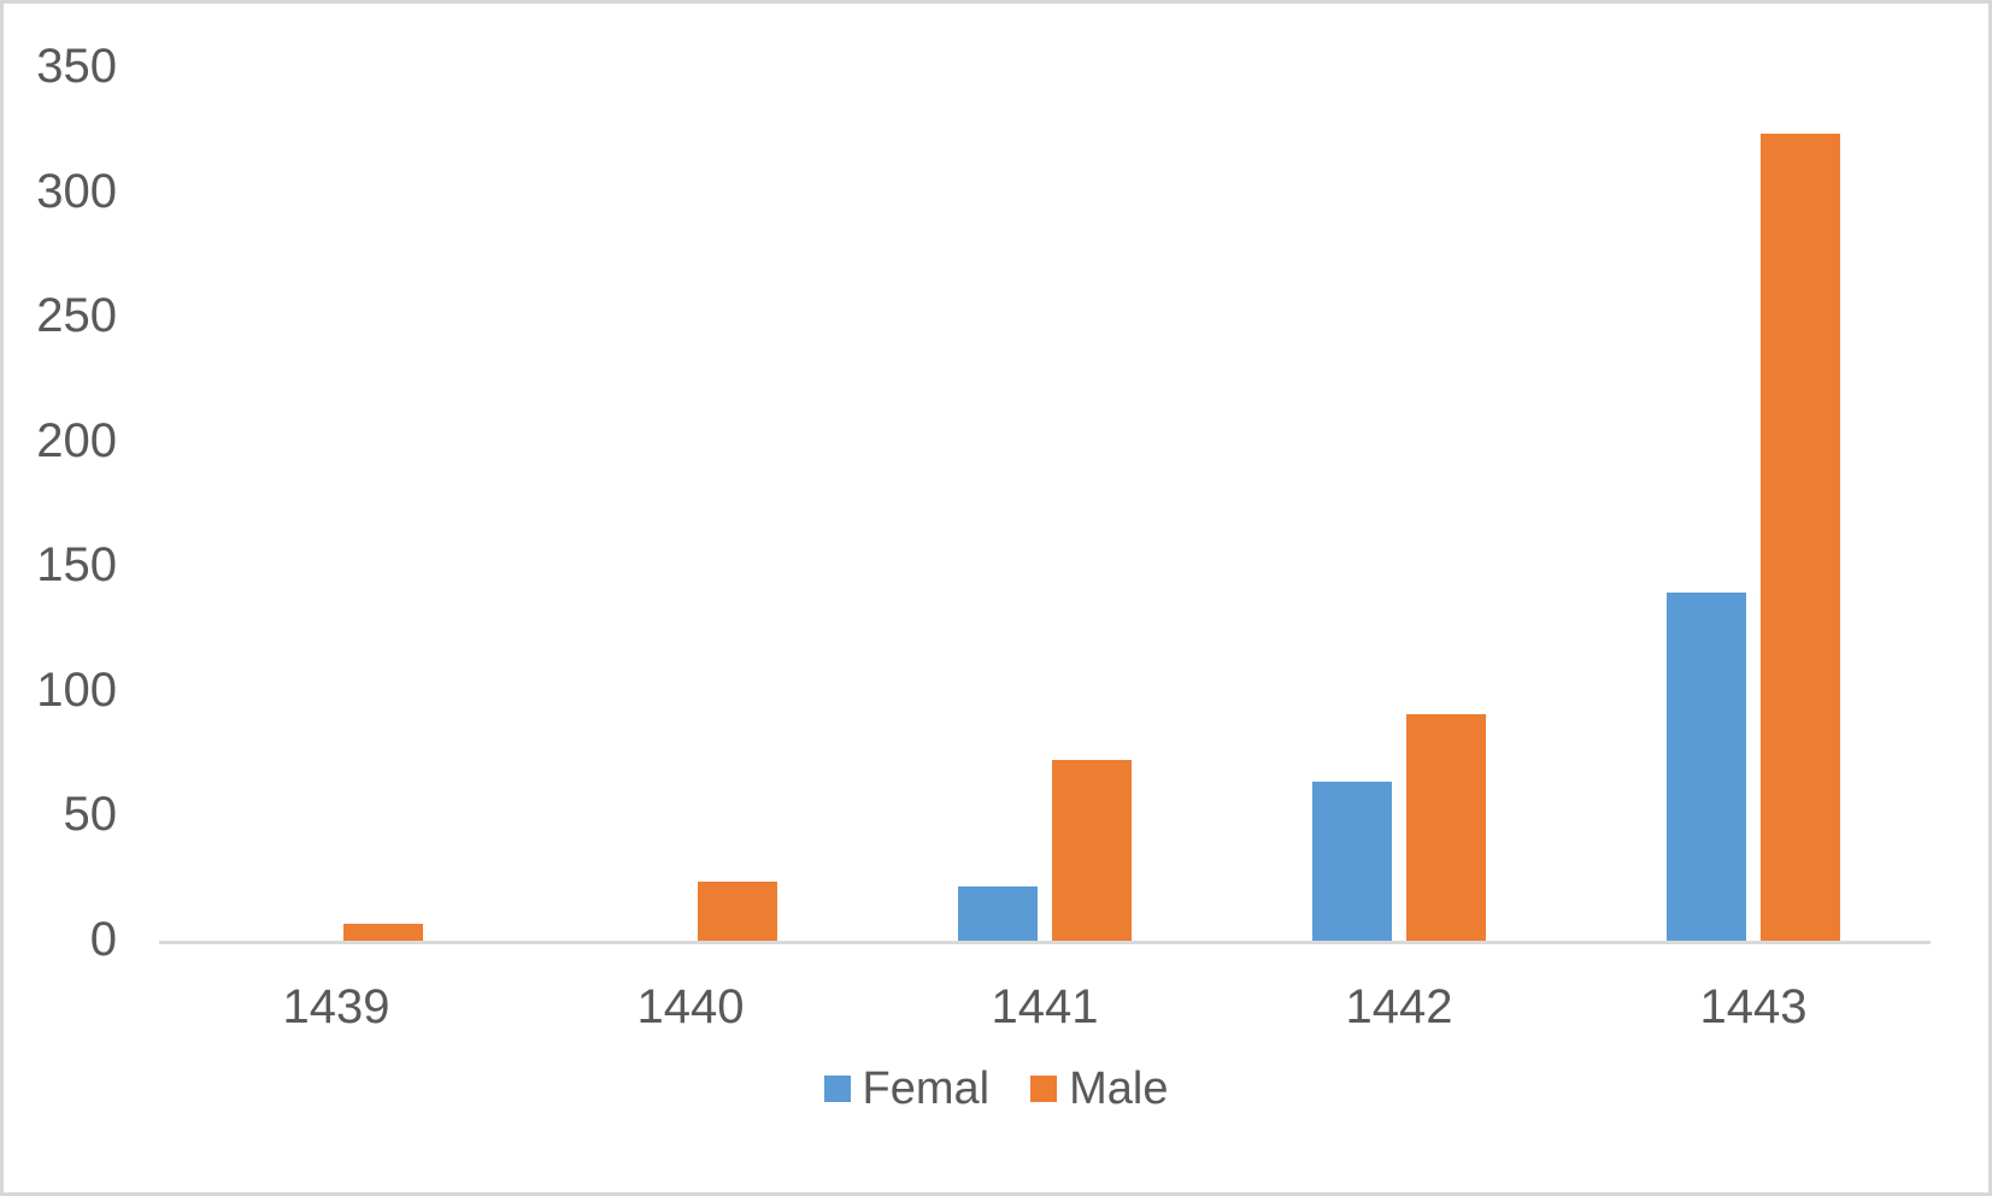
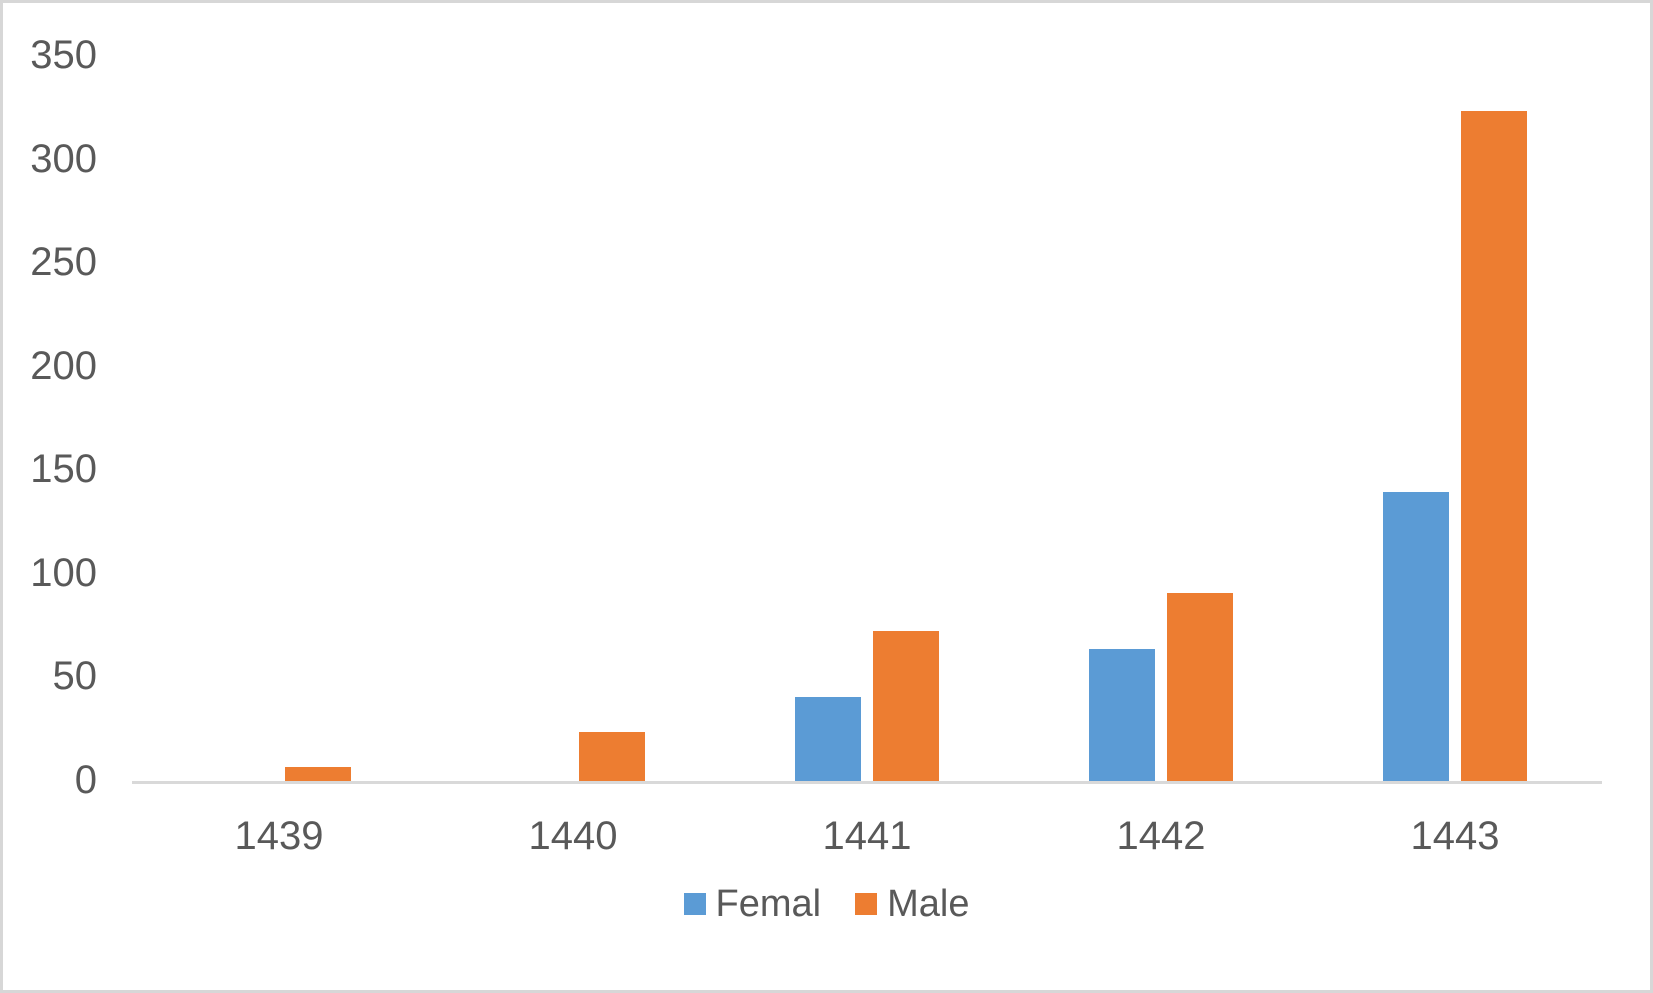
Femal/1441: 23 -> 42
